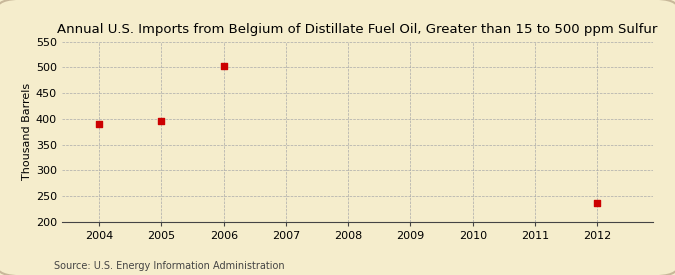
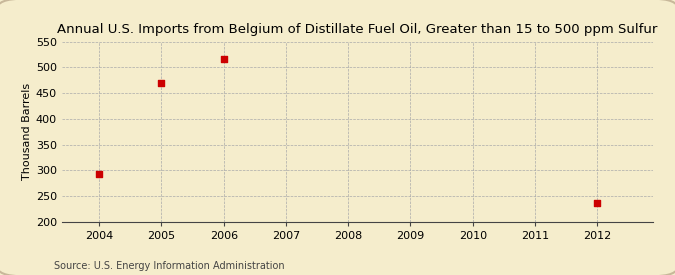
2004: 390 -> 293
2005: 396 -> 470
2006: 502 -> 516
